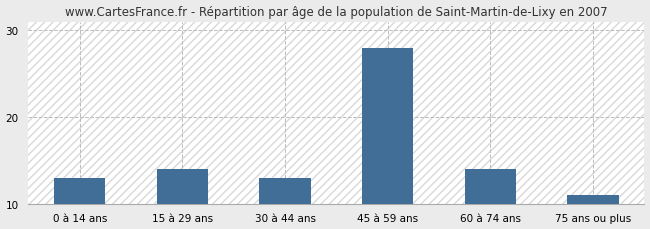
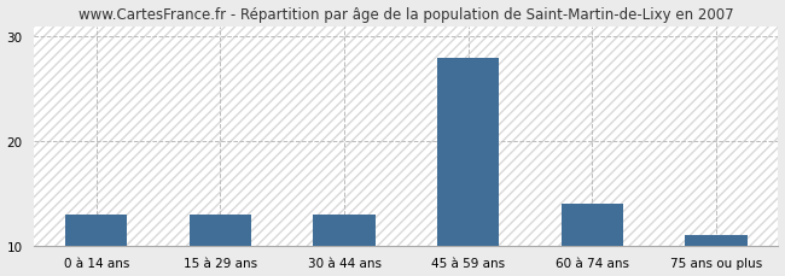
15 à 29 ans: 14 -> 13
